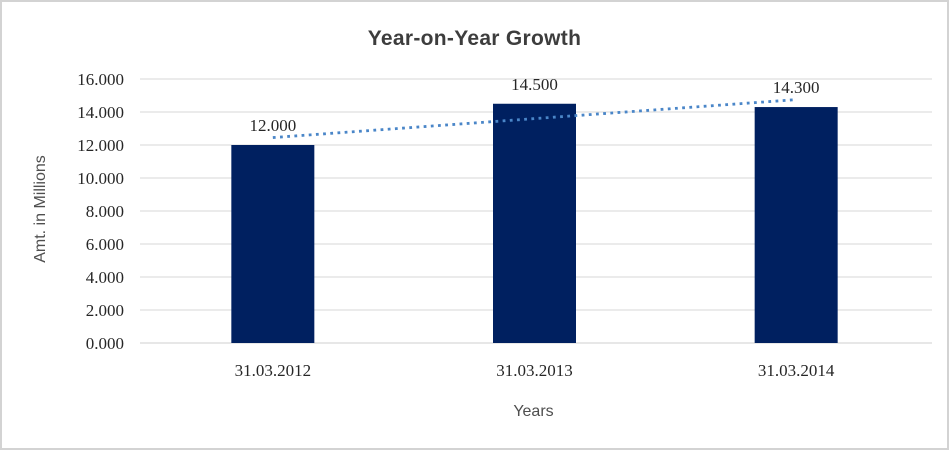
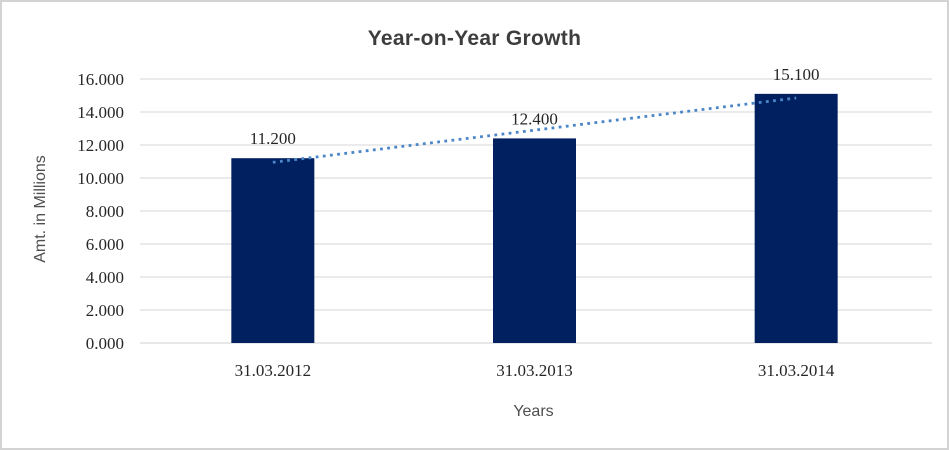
31.03.2012: 12.000 -> 11.200
31.03.2013: 14.500 -> 12.400
31.03.2014: 14.300 -> 15.100
